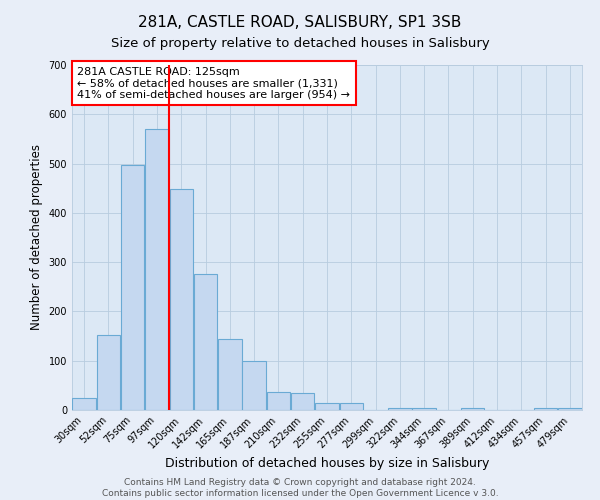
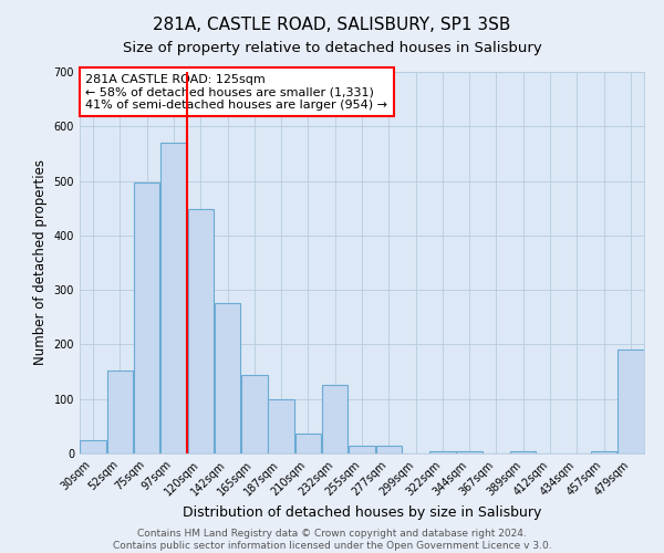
232sqm: 35 -> 125
479sqm: 5 -> 190
